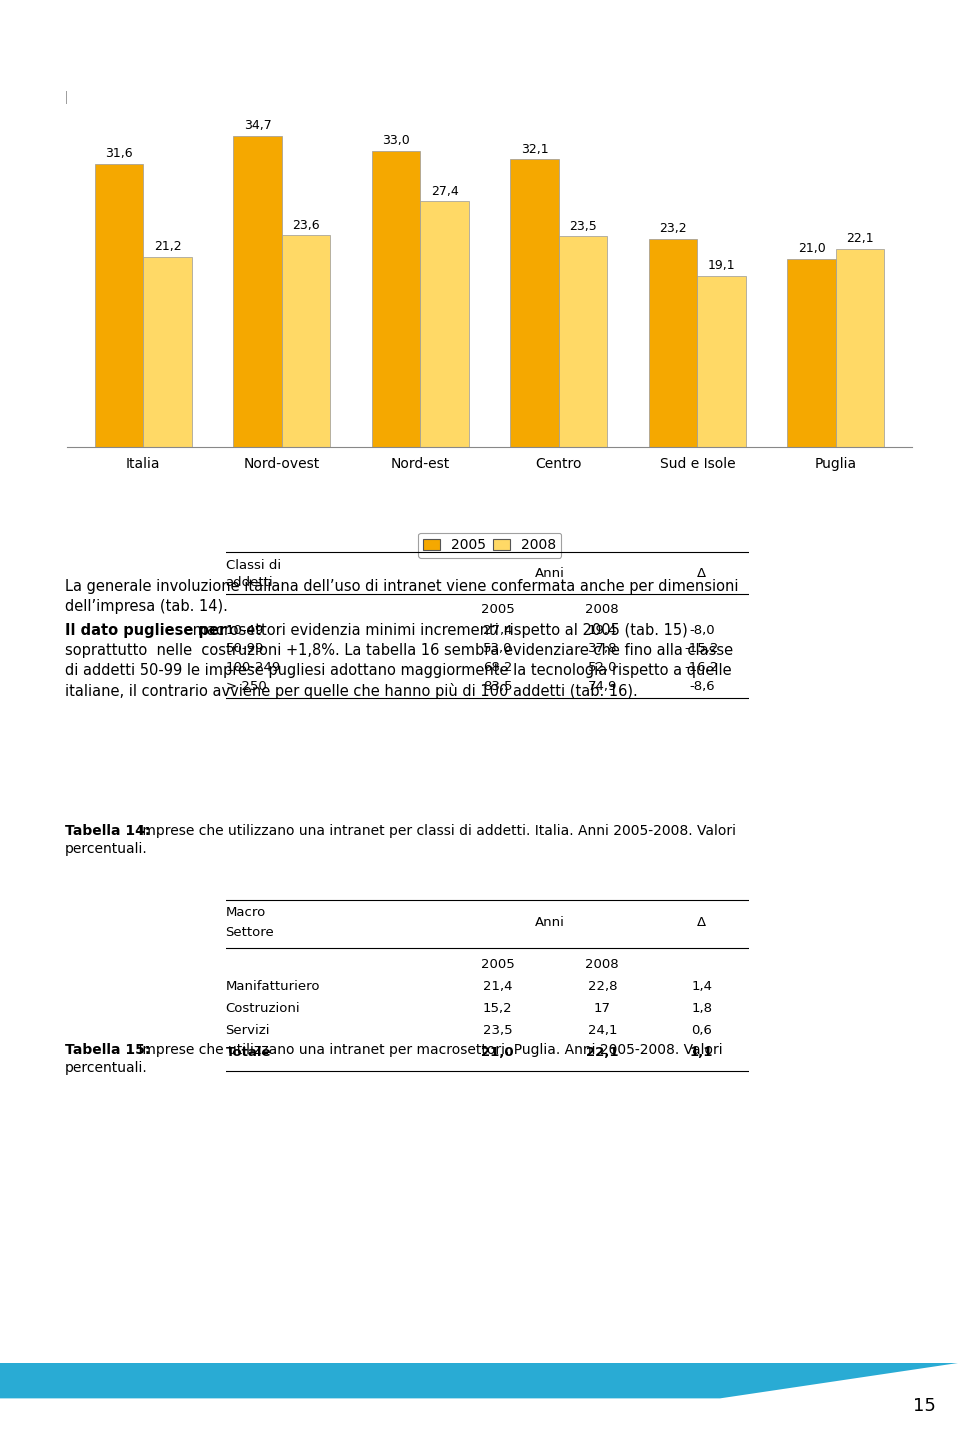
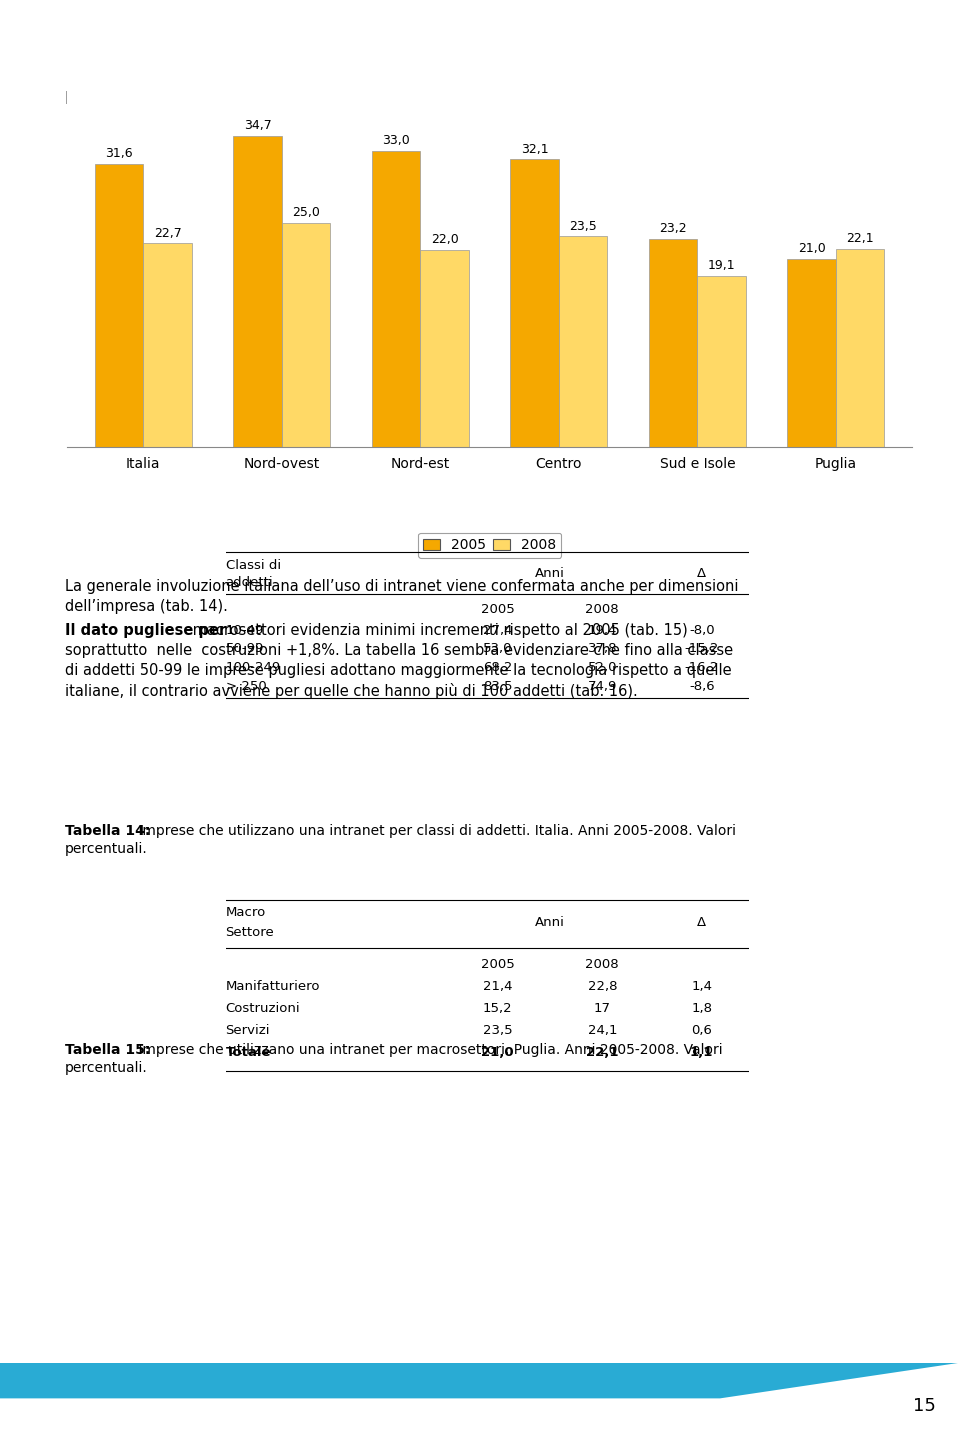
2008/Italia: 21,2 -> 22,7
2008/Nord-ovest: 23,6 -> 25,0
2008/Nord-est: 27,4 -> 22,0
